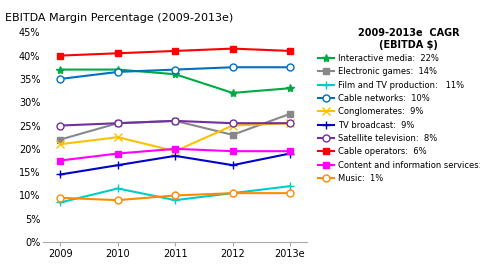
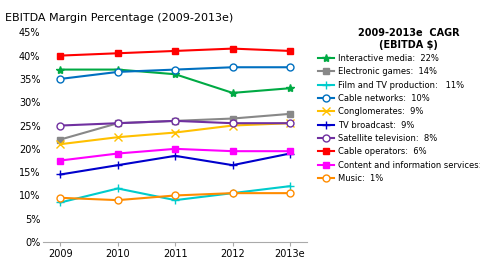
Conglomerates: 9%/2011: 19.5% -> 23.5%
Electronic games: 14%/2012: 23.0% -> 26.5%
